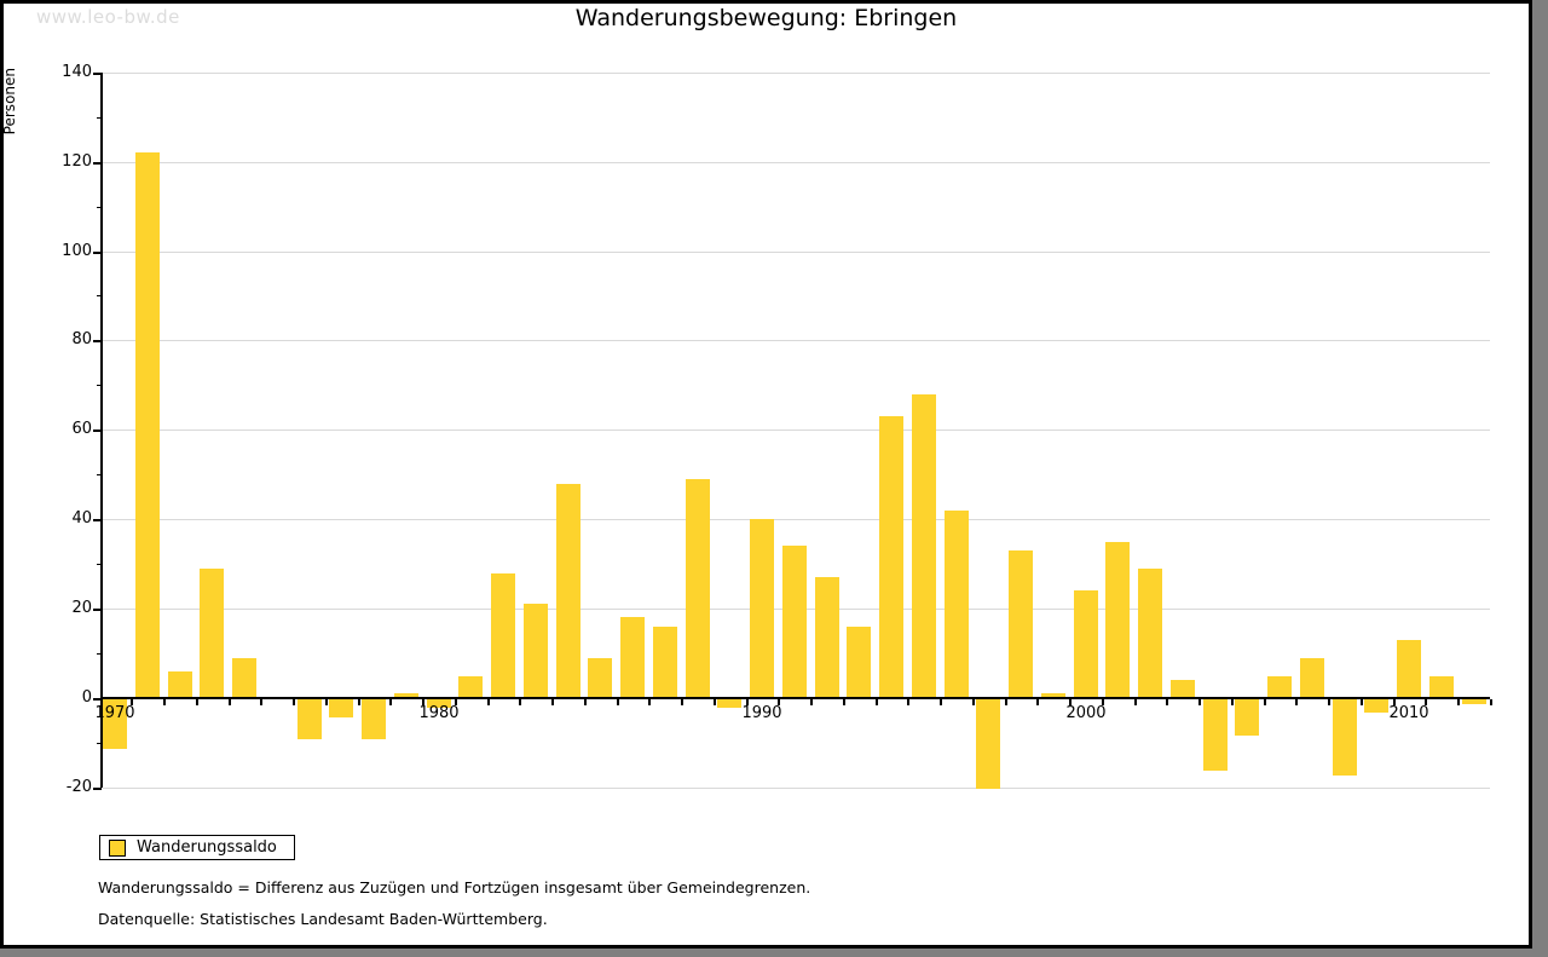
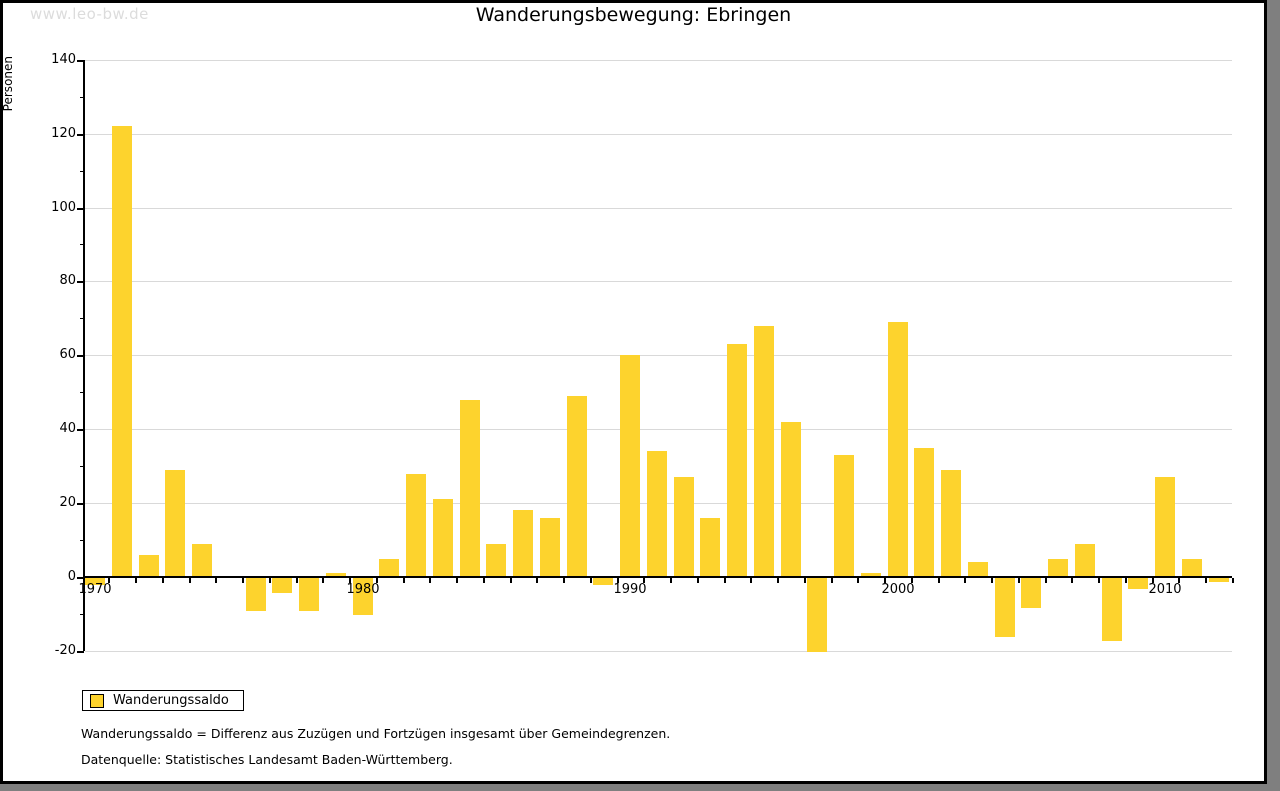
1970: -11 -> -2
1980: -2 -> -10
1990: 40 -> 60
2000: 24 -> 69
2010: 13 -> 27
